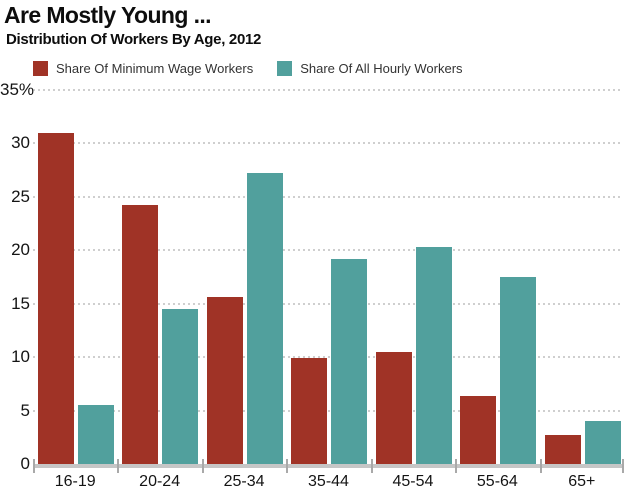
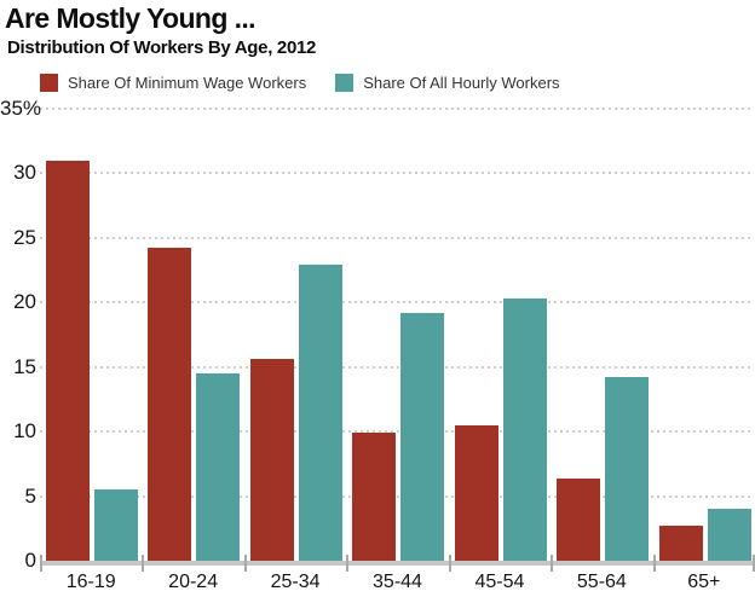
Share Of All Hourly Workers/25-34: 27.2 -> 22.9
Share Of All Hourly Workers/55-64: 17.5 -> 14.2
